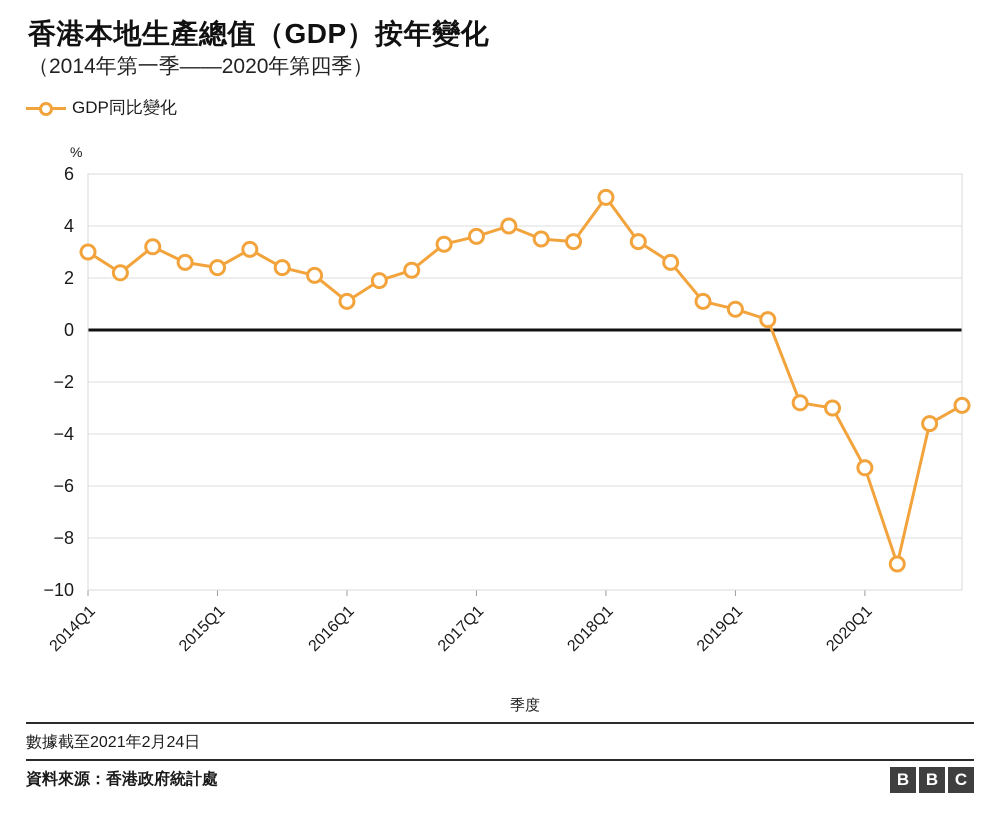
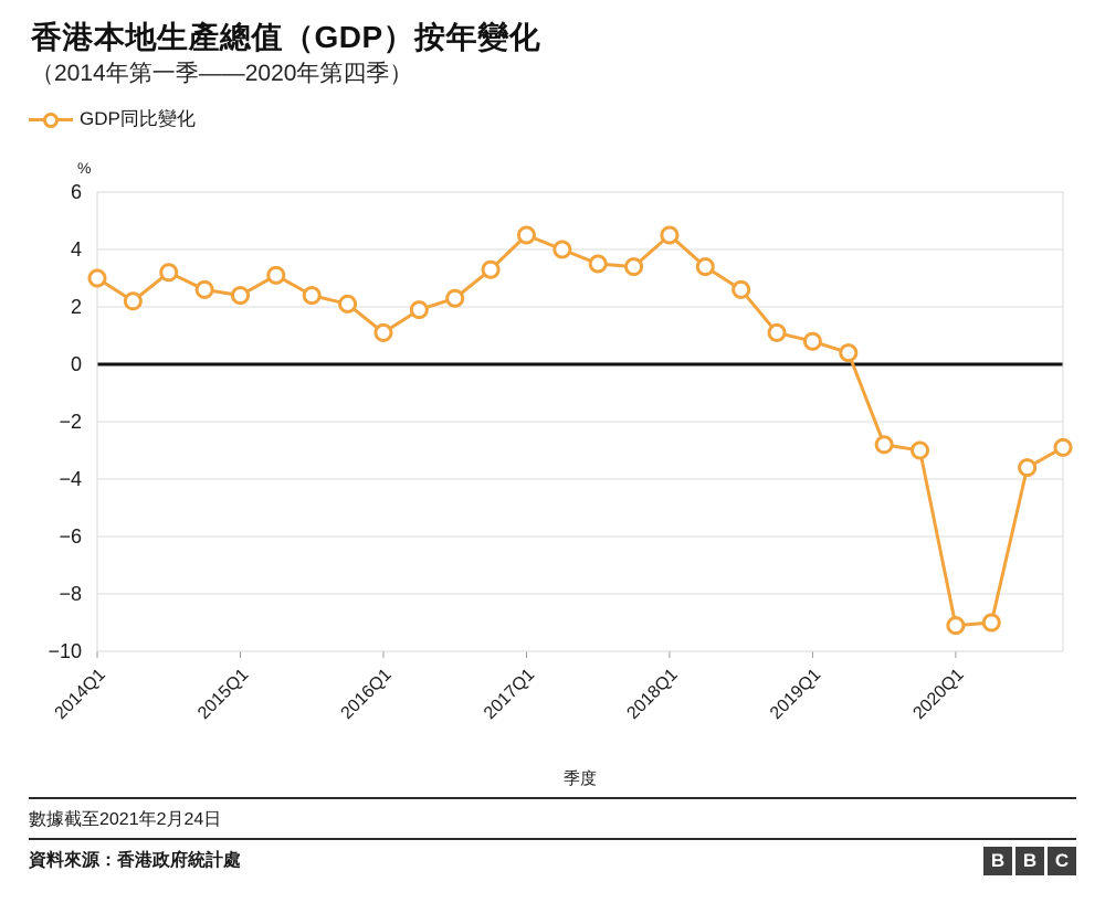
2017Q1: 3.6 -> 4.5
2018Q1: 5.1 -> 4.5
2020Q1: -5.3 -> -9.1
